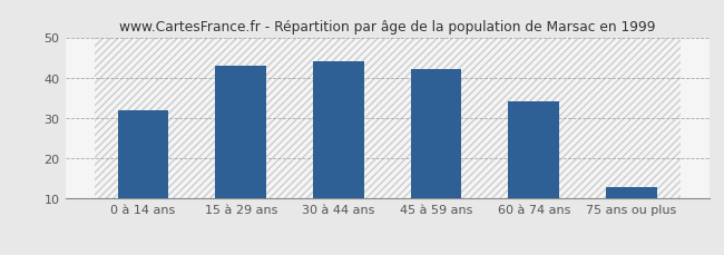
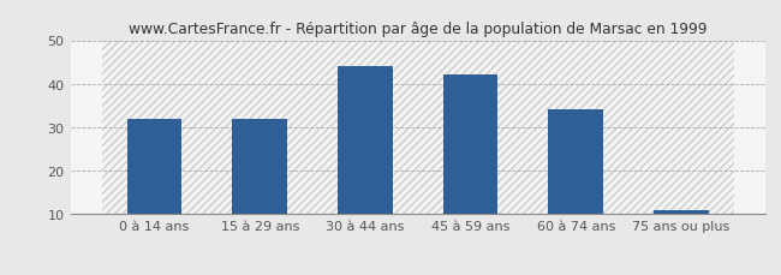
15 à 29 ans: 43 -> 32
75 ans ou plus: 13 -> 11
